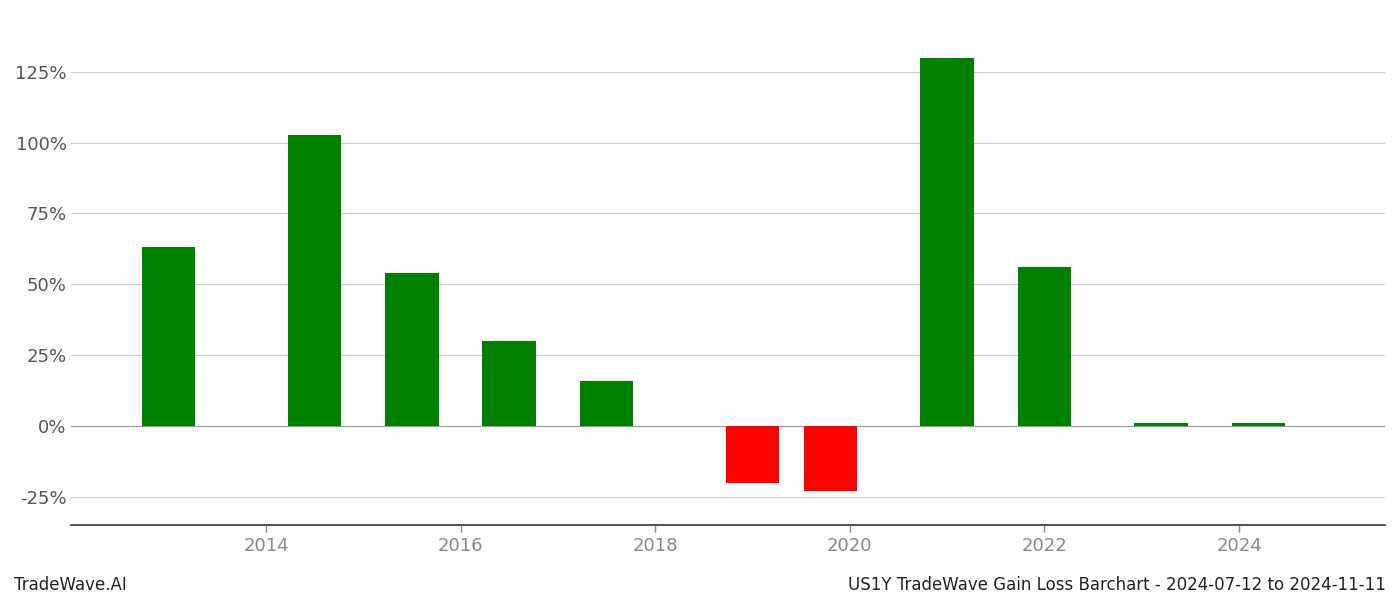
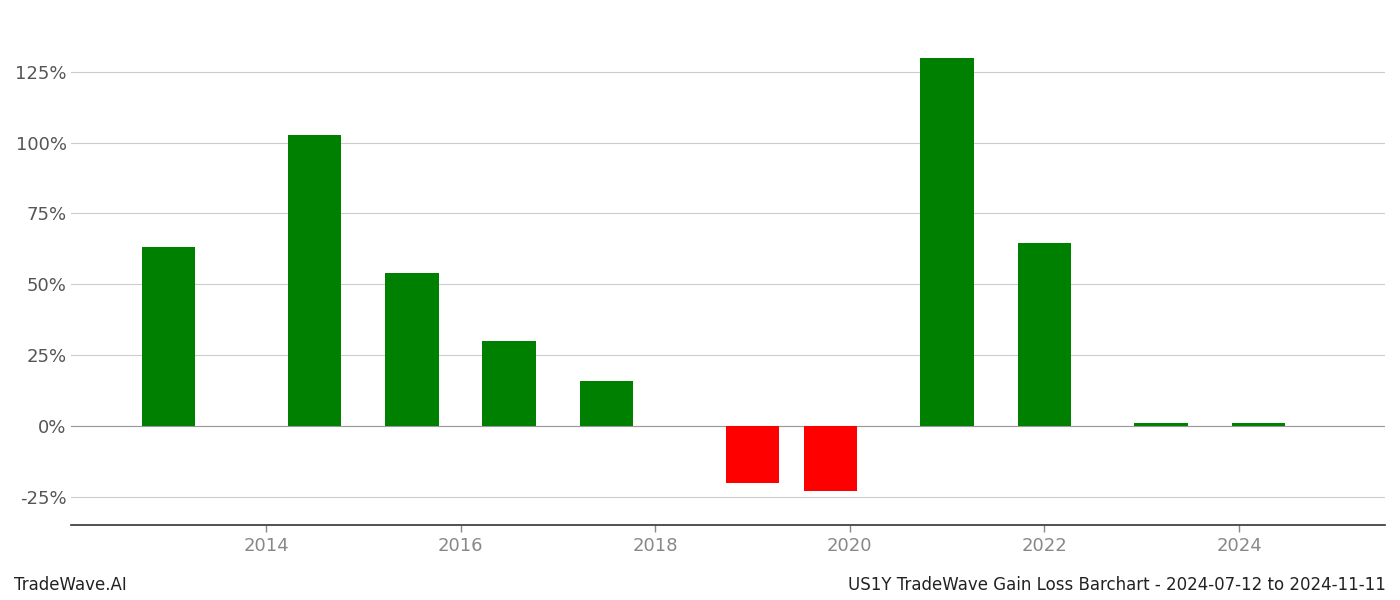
2022: 56.0% -> 64.5%
